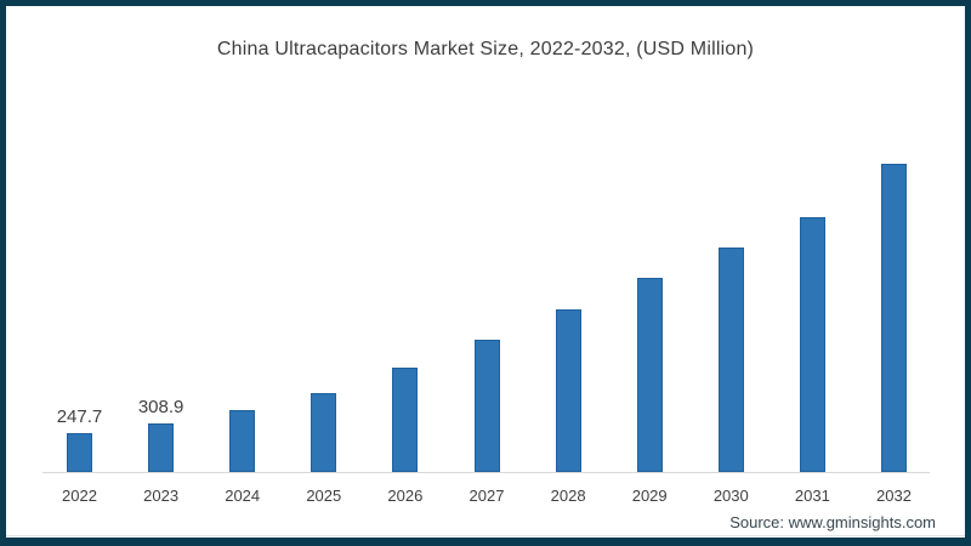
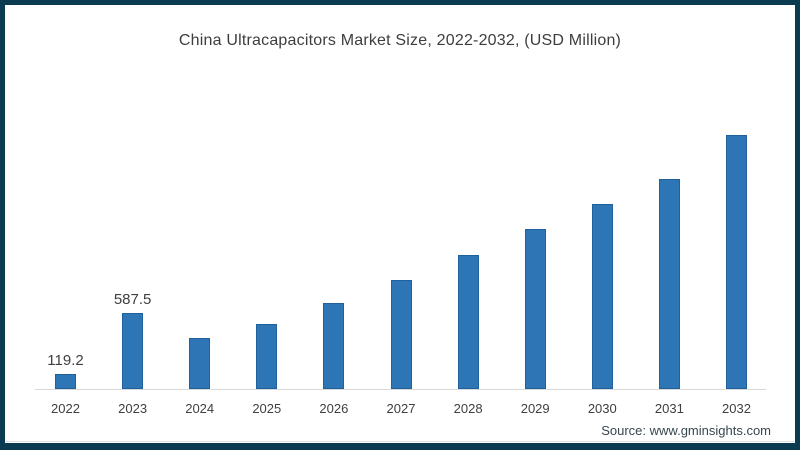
2022: 247.7 -> 119.2
2023: 308.9 -> 587.5
